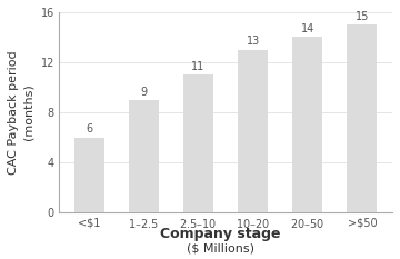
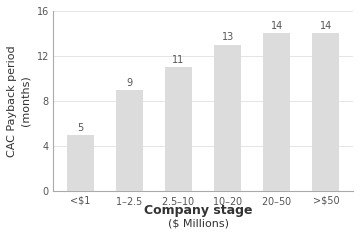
<$1: 6 -> 5
>​$50: 15 -> 14
